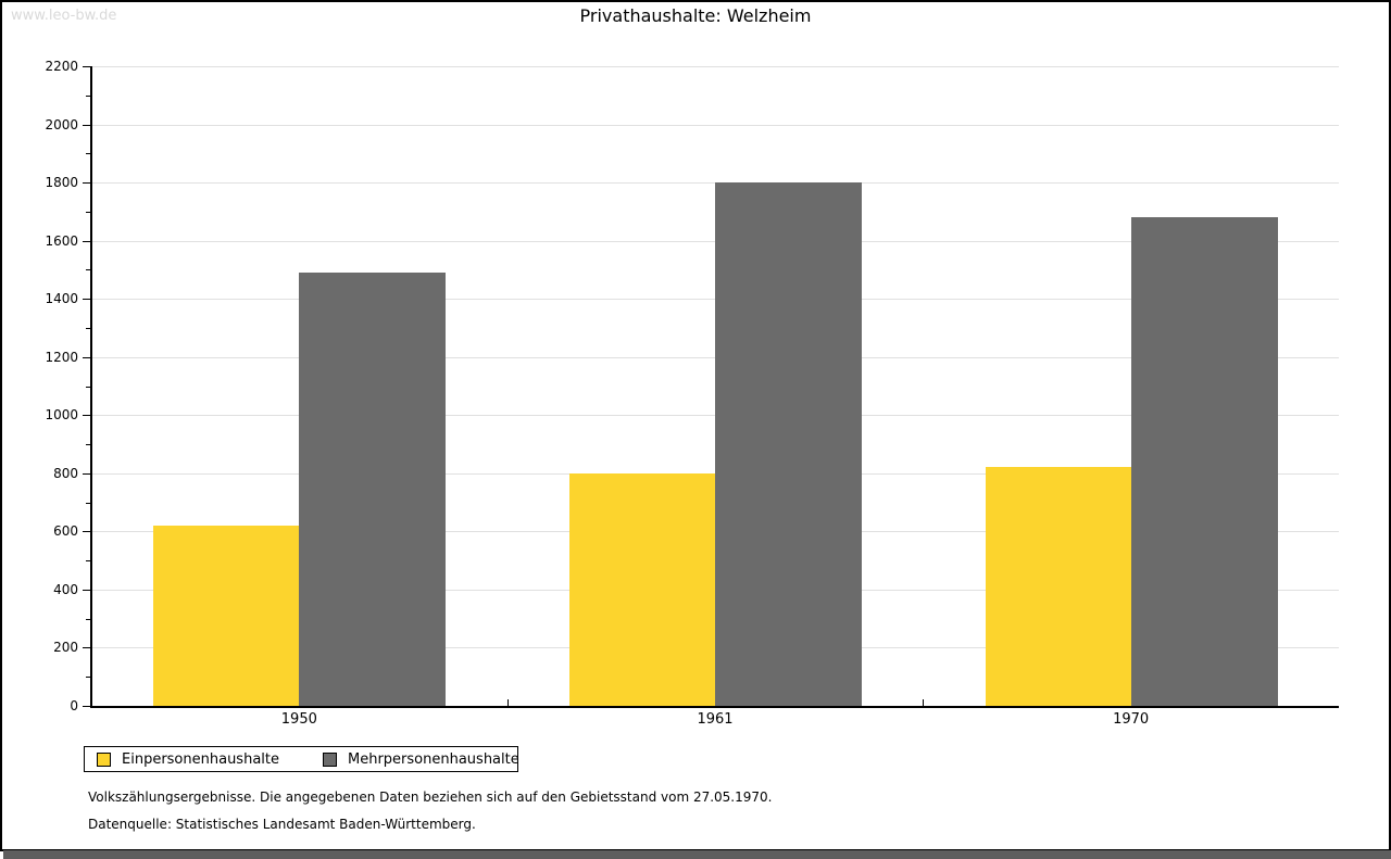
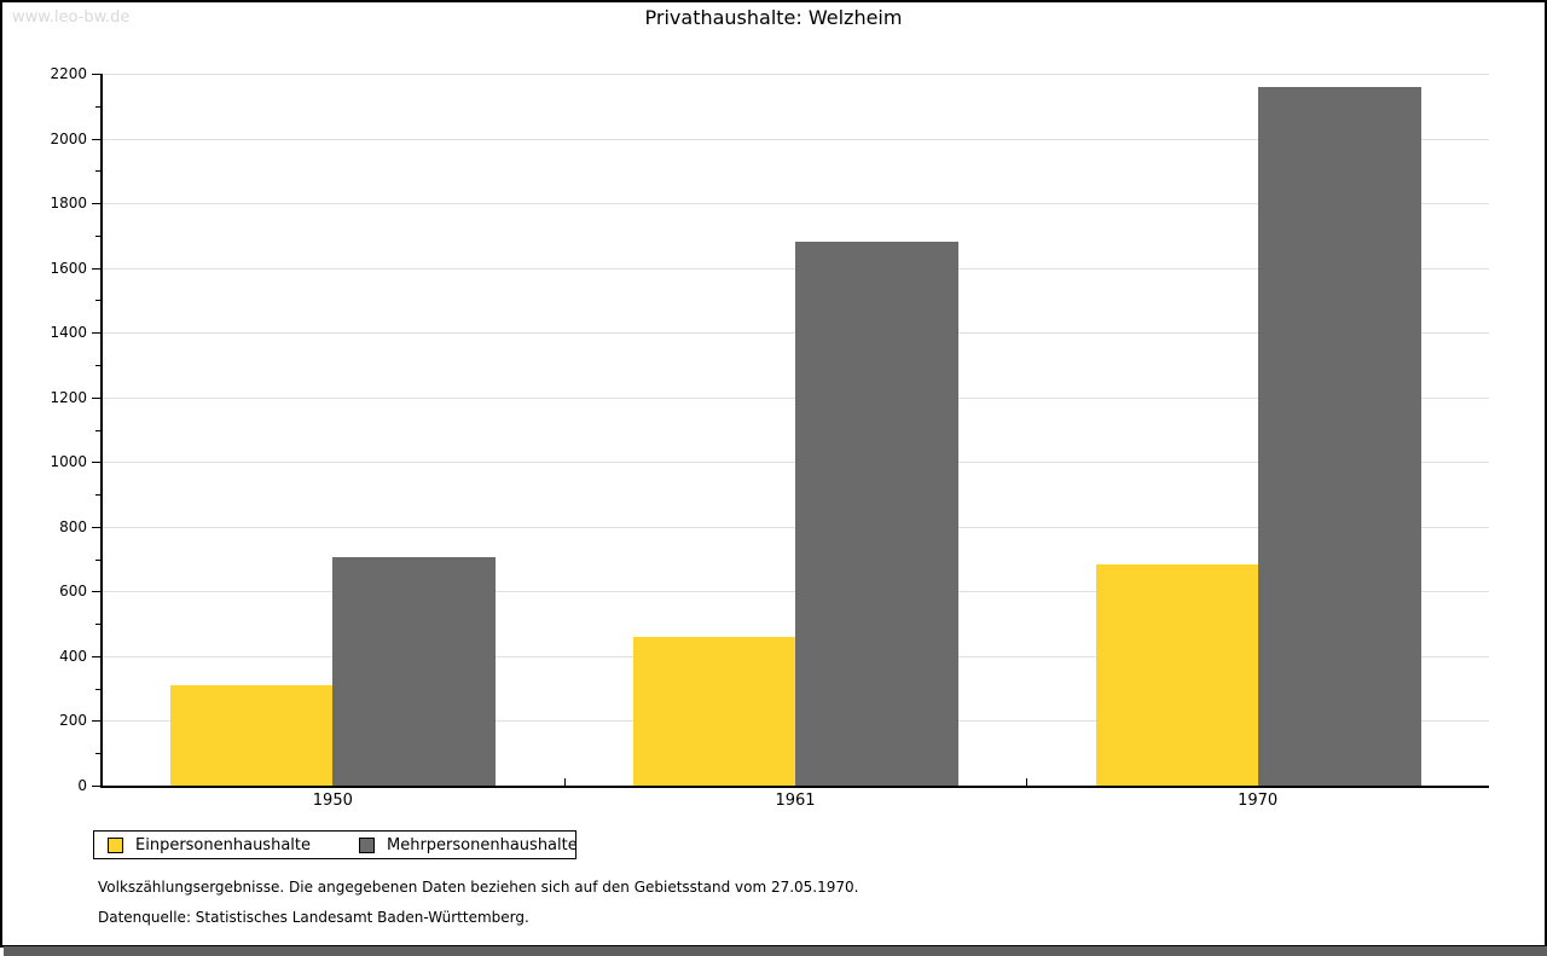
Einpersonenhaushalte/1950: 620 -> 310
Mehrpersonenhaushalte/1950: 1490 -> 700
Einpersonenhaushalte/1961: 800 -> 460
Mehrpersonenhaushalte/1961: 1800 -> 1680
Einpersonenhaushalte/1970: 820 -> 680
Mehrpersonenhaushalte/1970: 1680 -> 2160
